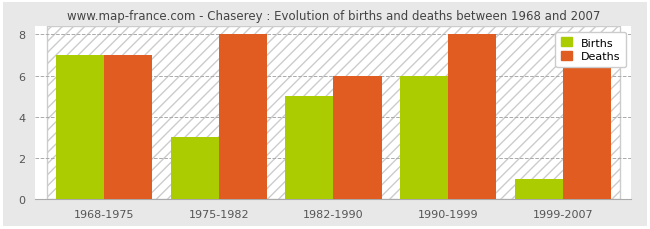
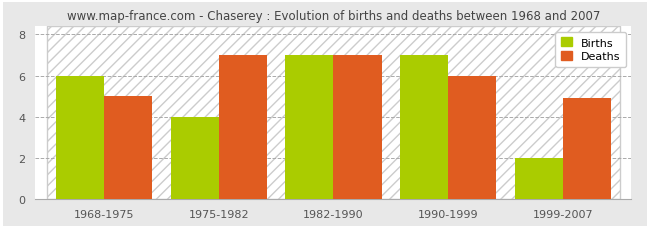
Births/1968-1975: 7 -> 6
Deaths/1968-1975: 7.0 -> 5.0
Births/1975-1982: 3 -> 4
Deaths/1975-1982: 8.0 -> 7.0
Births/1982-1990: 5 -> 7
Deaths/1982-1990: 6.0 -> 7.0
Births/1990-1999: 6 -> 7
Deaths/1990-1999: 8.0 -> 6.0
Births/1999-2007: 1 -> 2
Deaths/1999-2007: 6.5 -> 4.9
